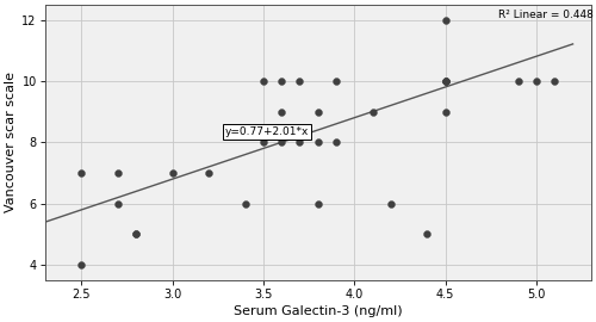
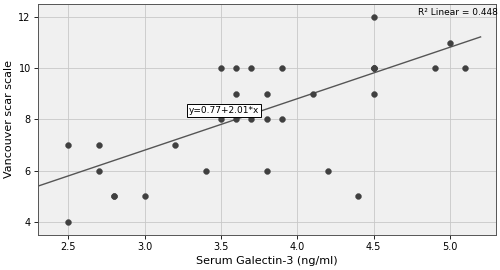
3.0: 7 -> 5
5.0: 10 -> 11
